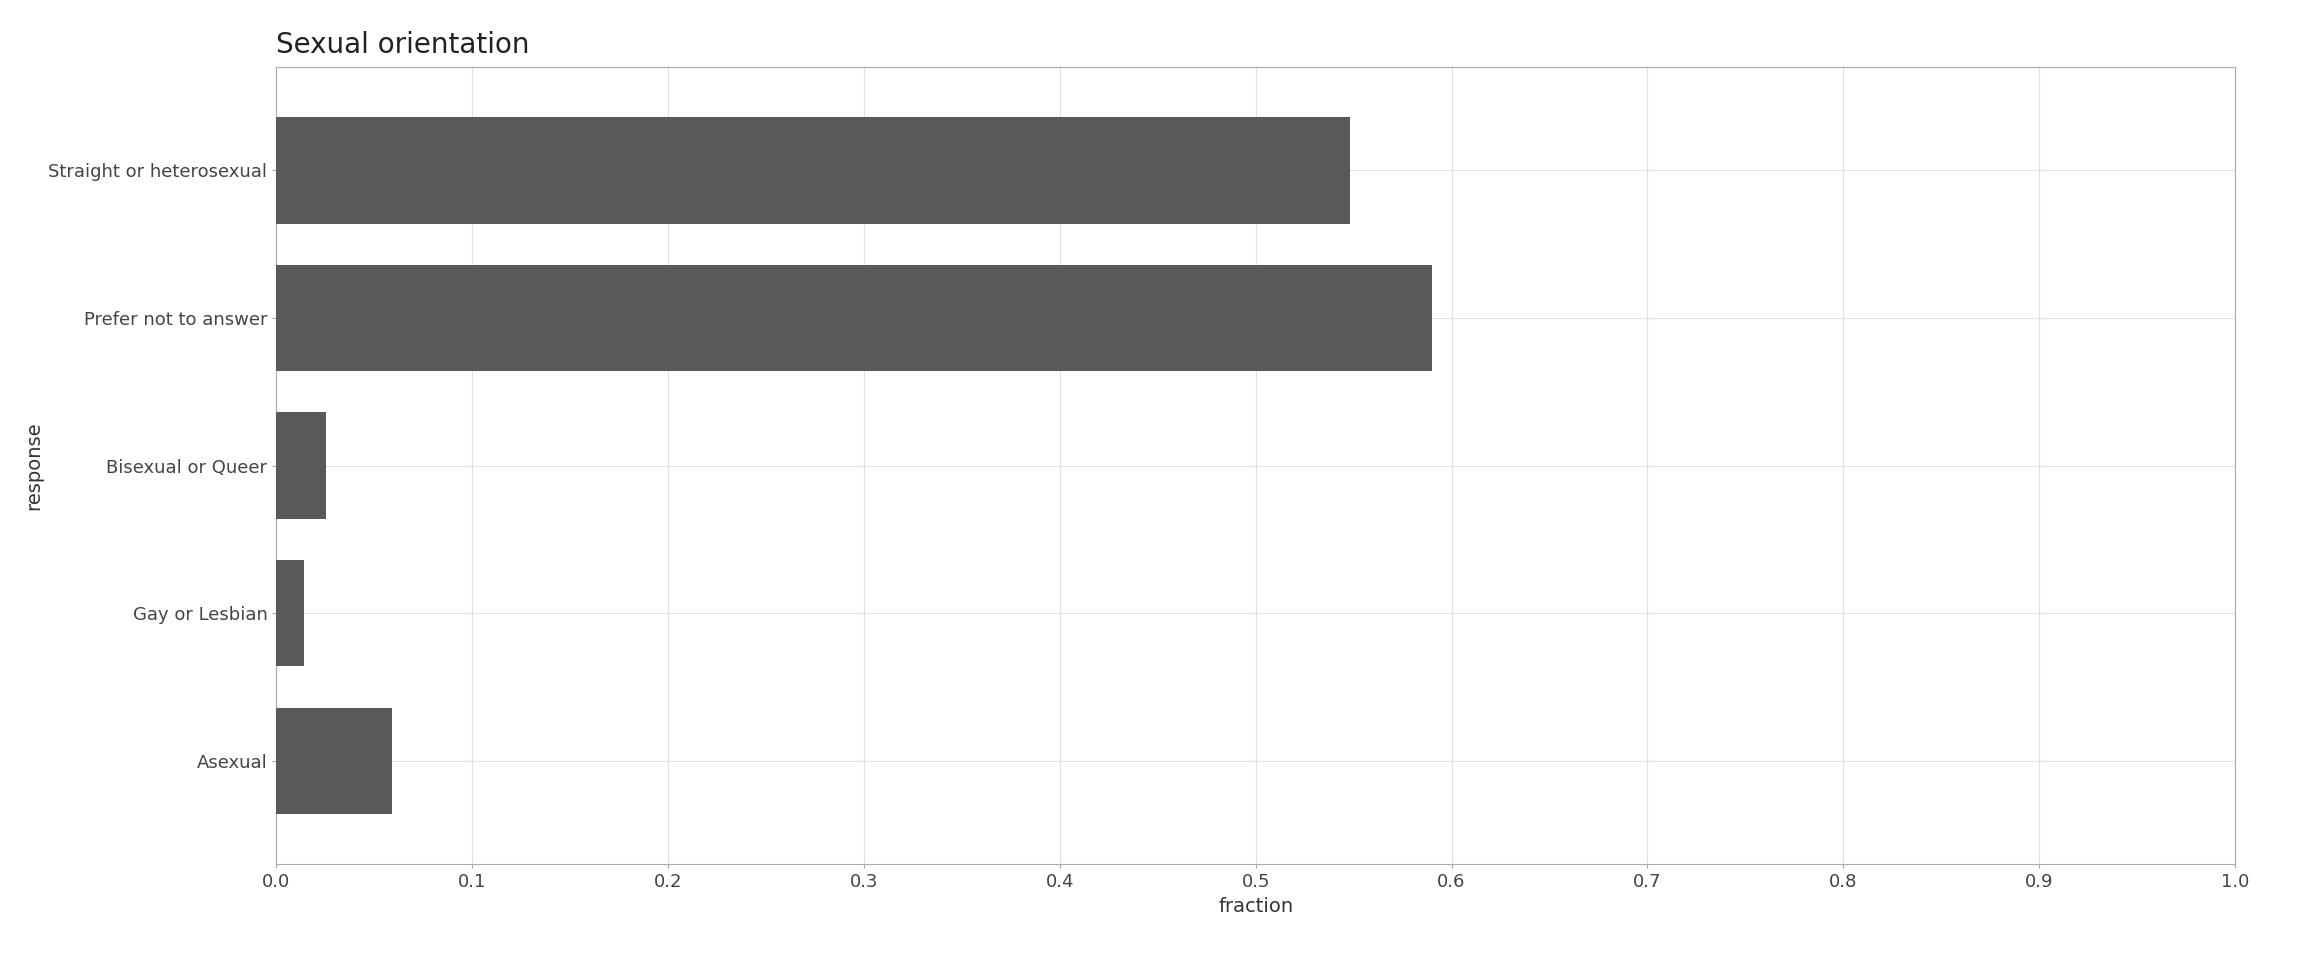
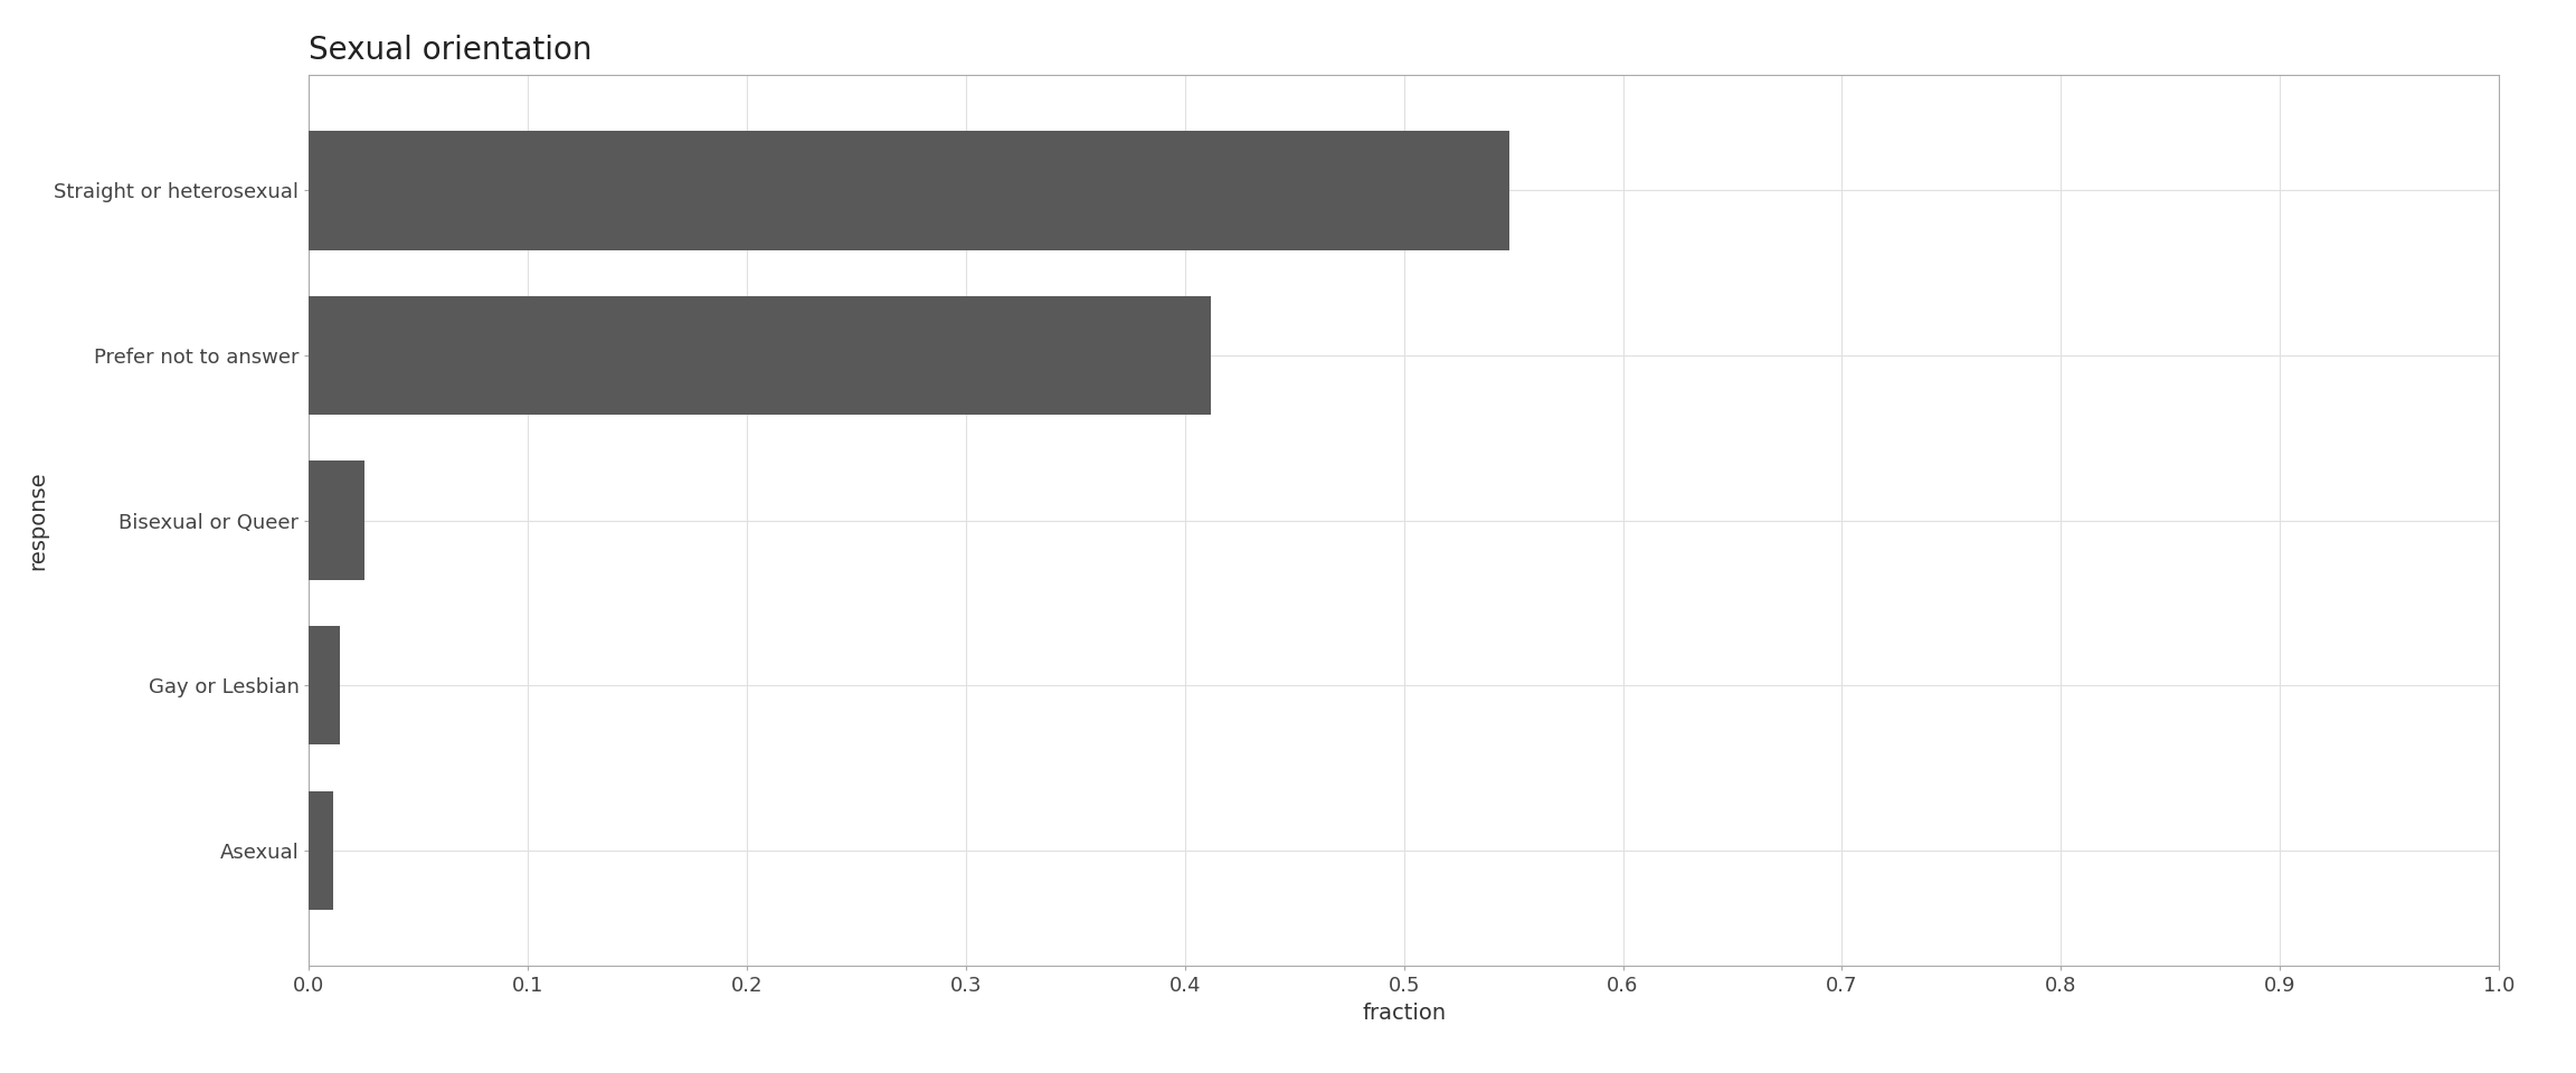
Prefer not to answer: 0.590 -> 0.412
Asexual: 0.059 -> 0.011
